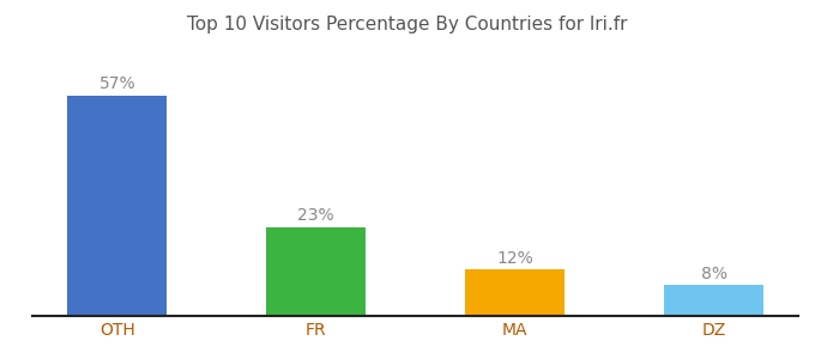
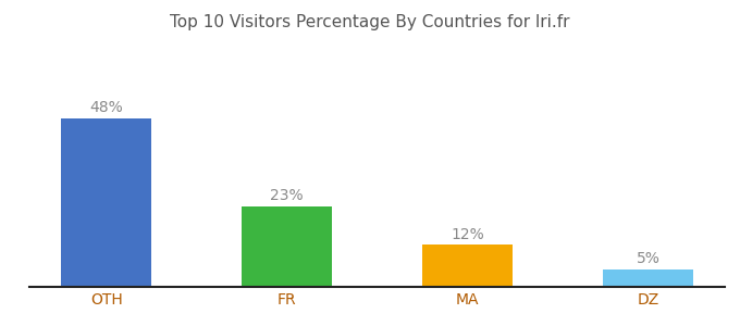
OTH: 57% -> 48%
DZ: 8% -> 5%
